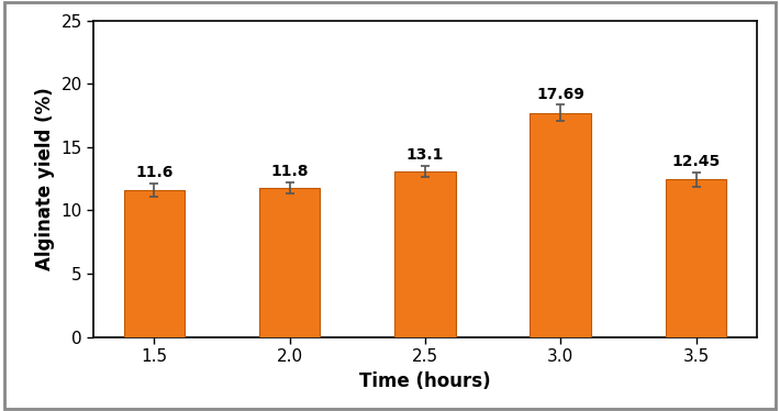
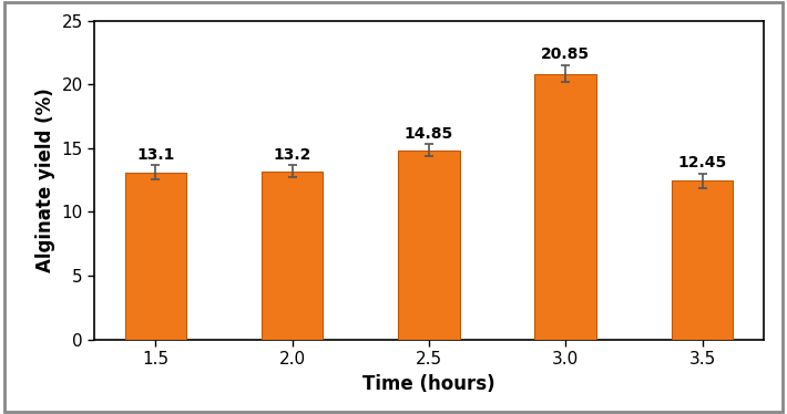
1.5: 11.6 -> 13.1
2.0: 11.8 -> 13.2
2.5: 13.1 -> 14.85
3.0: 17.69 -> 20.85
